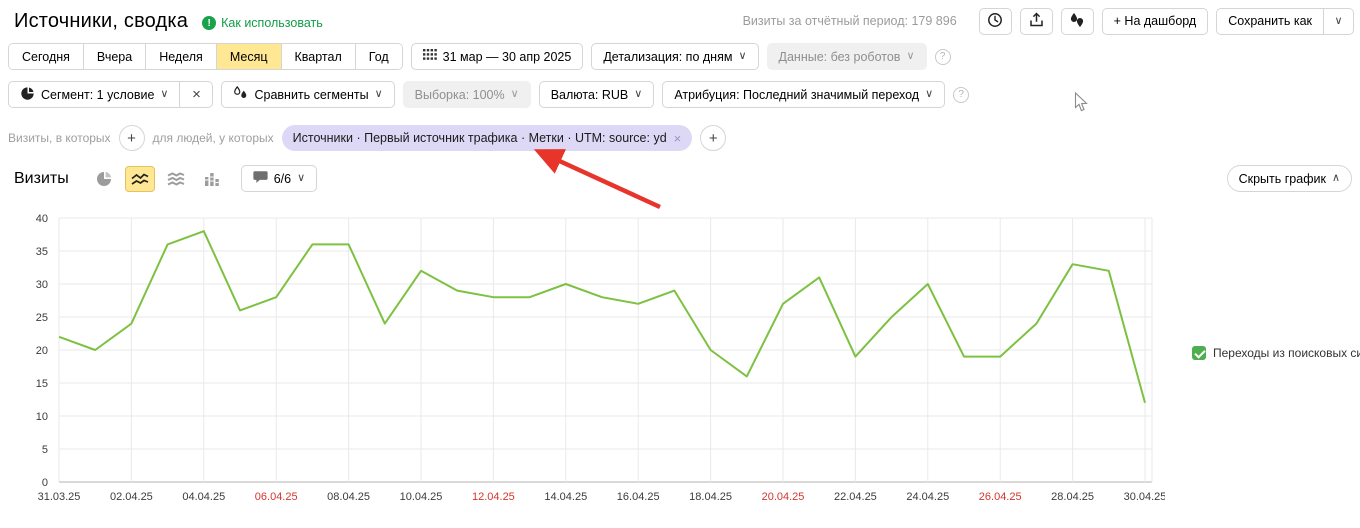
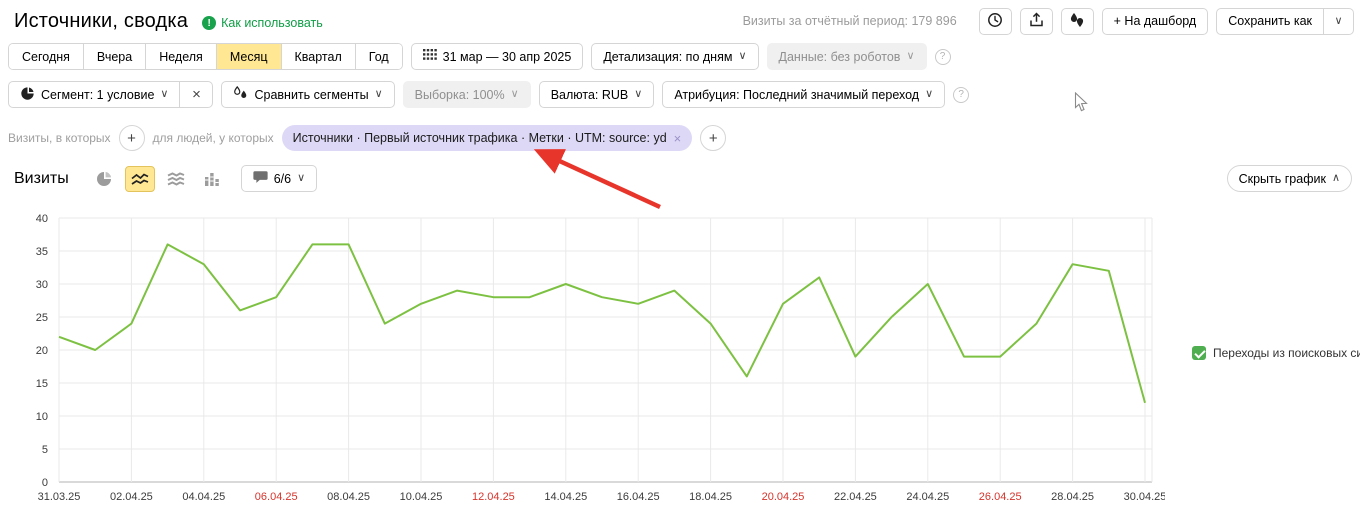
04.04.25: 38 -> 33
10.04.25: 32 -> 27
18.04.25: 20 -> 24
